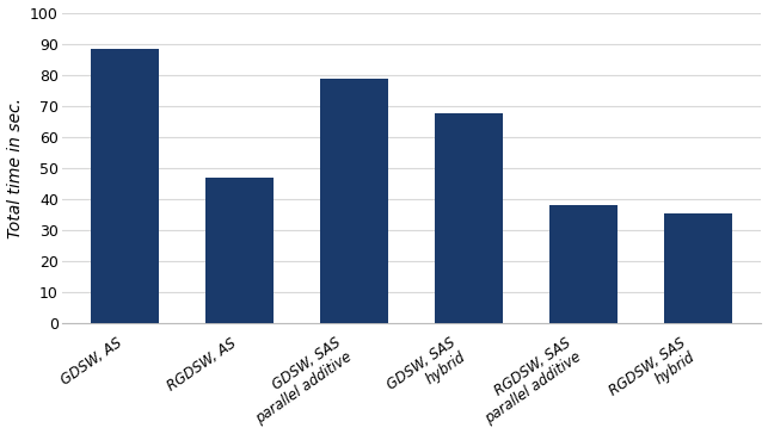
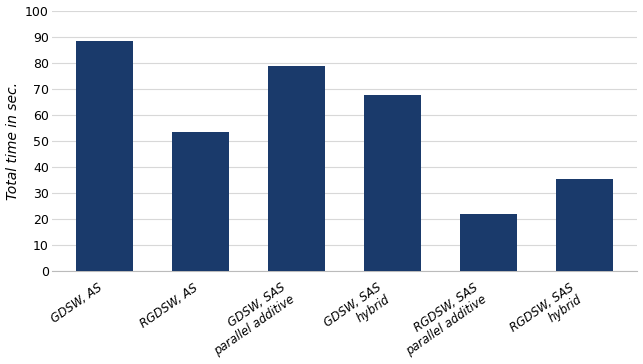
RGDSW, AS: 46.8 -> 53.5
RGDSW, SAS parallel additive: 38.0 -> 22.0
